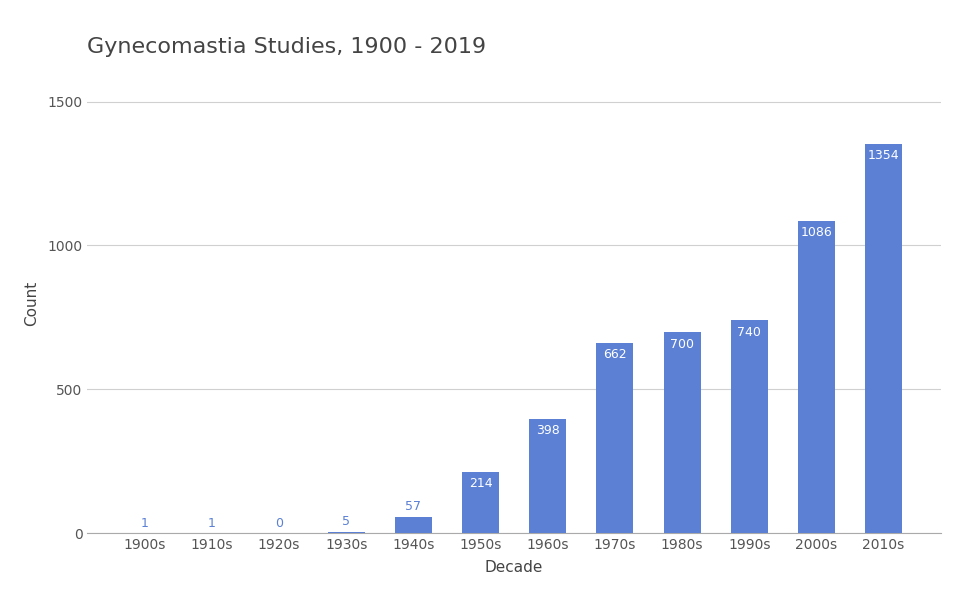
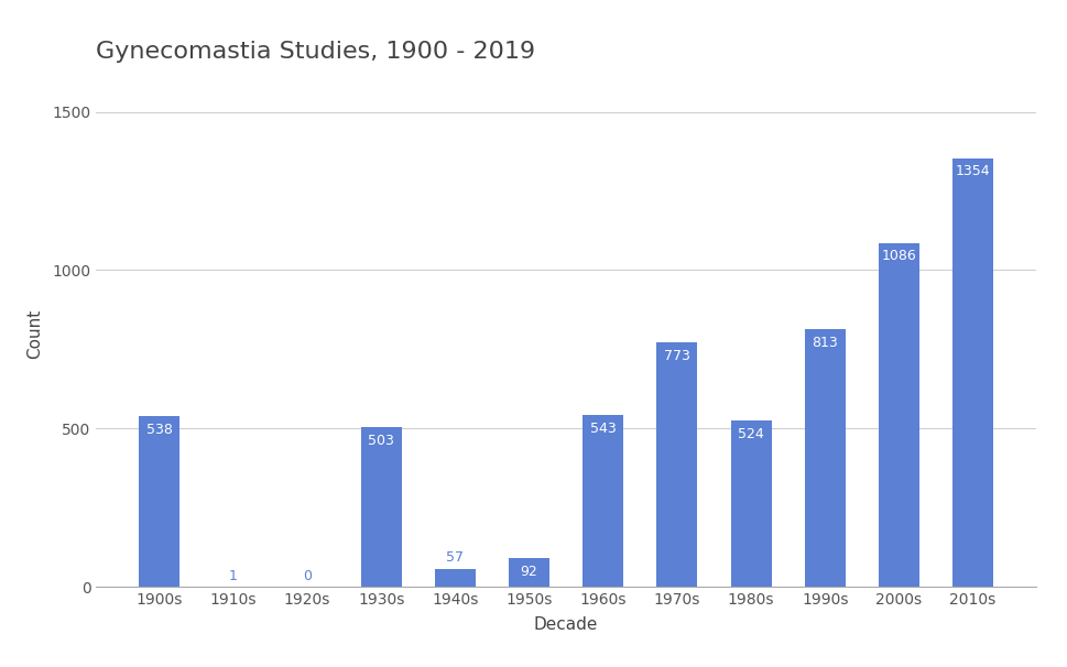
1900s: 1 -> 538
1930s: 5 -> 503
1950s: 214 -> 92
1960s: 398 -> 543
1970s: 662 -> 773
1980s: 700 -> 524
1990s: 740 -> 813
